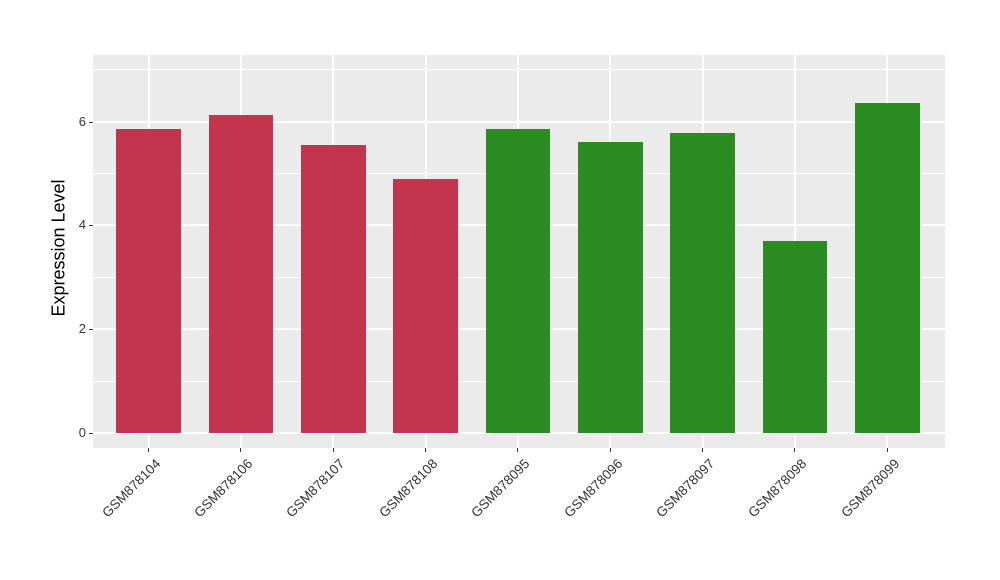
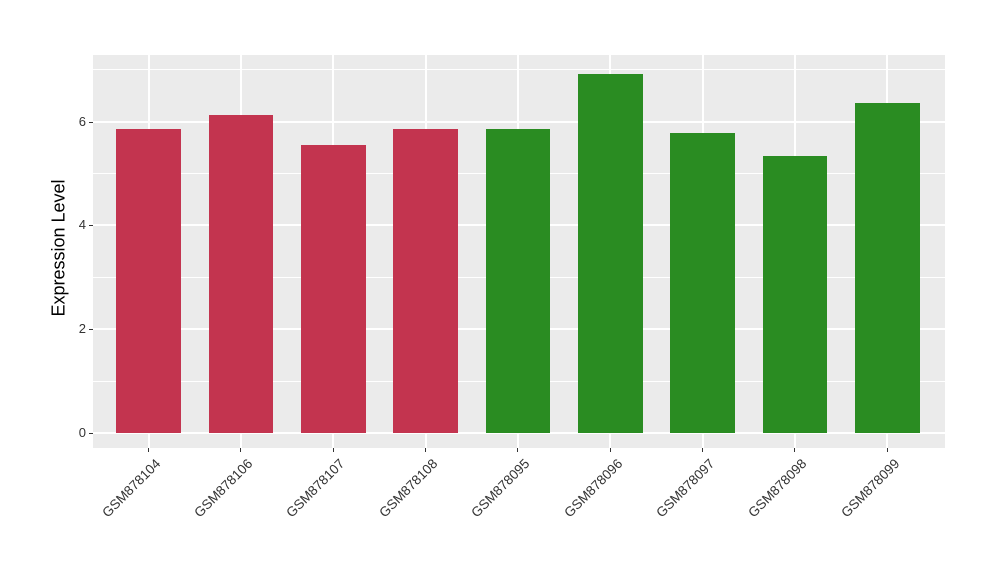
GSM878108: 4.9 -> 5.9
GSM878096: 5.6 -> 6.9
GSM878098: 3.7 -> 5.3
